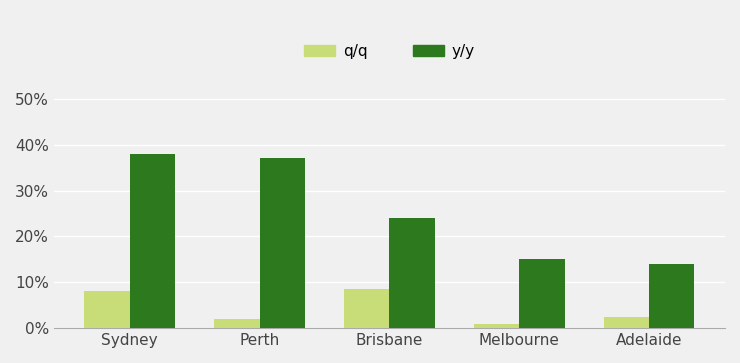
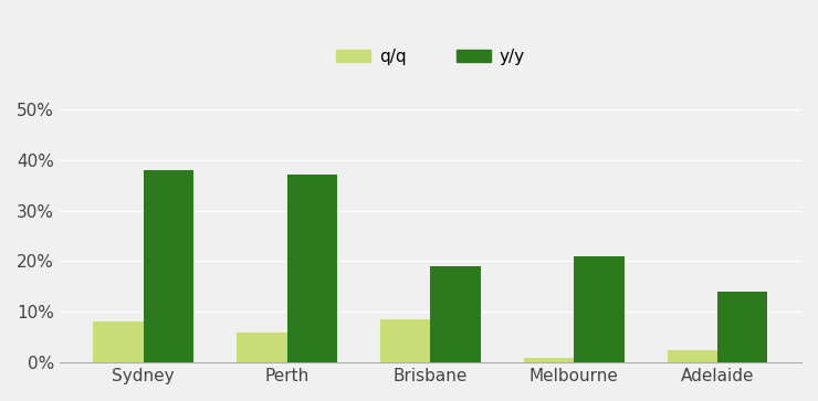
q/q/Perth: 2.0% -> 6.0%
y/y/Brisbane: 24% -> 19%
y/y/Melbourne: 15% -> 21%
